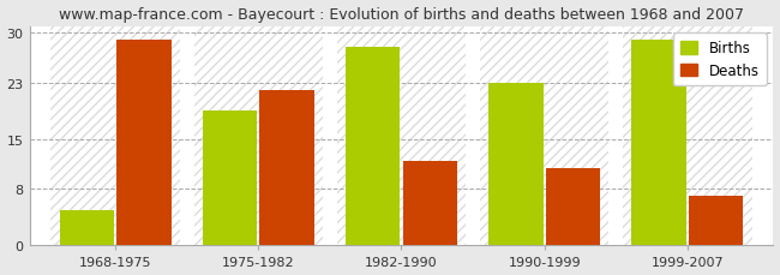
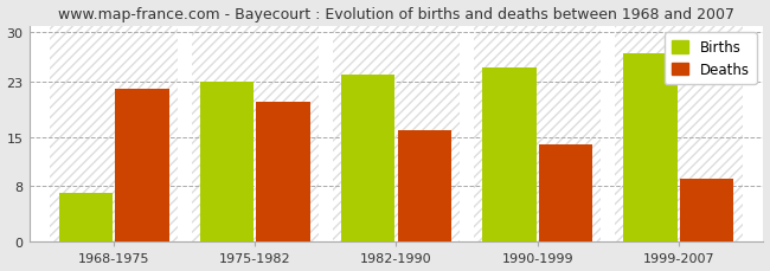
Births/1968-1975: 5 -> 7
Deaths/1968-1975: 29 -> 22
Births/1975-1982: 19 -> 23
Deaths/1975-1982: 22 -> 20
Births/1982-1990: 28 -> 24
Deaths/1982-1990: 12 -> 16
Births/1990-1999: 23 -> 25
Deaths/1990-1999: 11 -> 14
Births/1999-2007: 29 -> 27
Deaths/1999-2007: 7 -> 9
